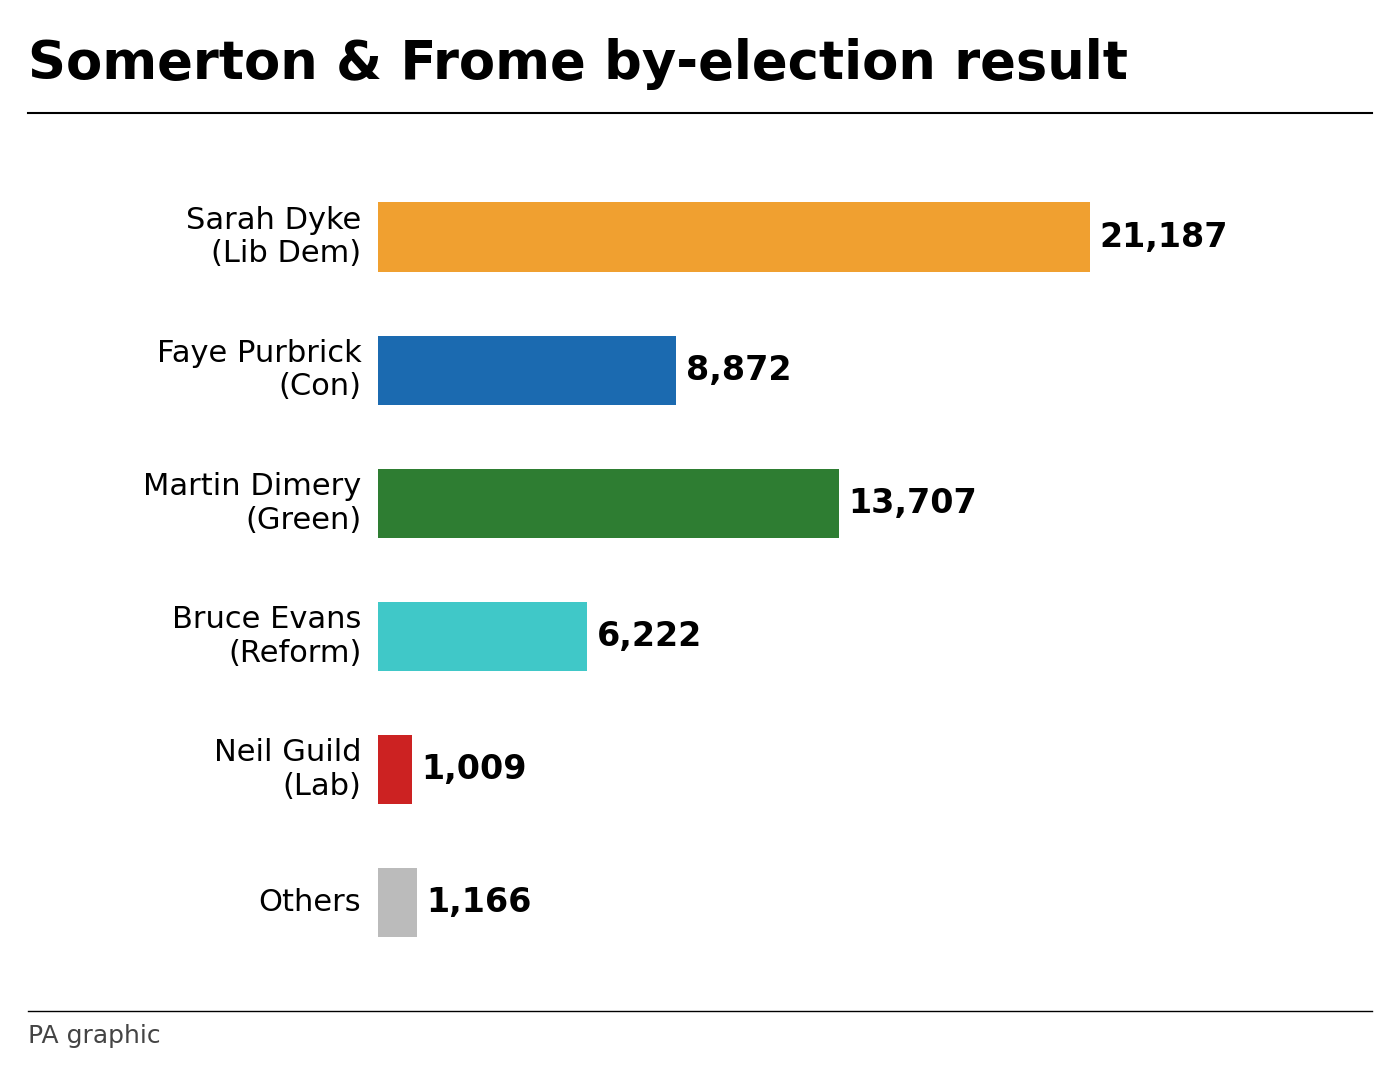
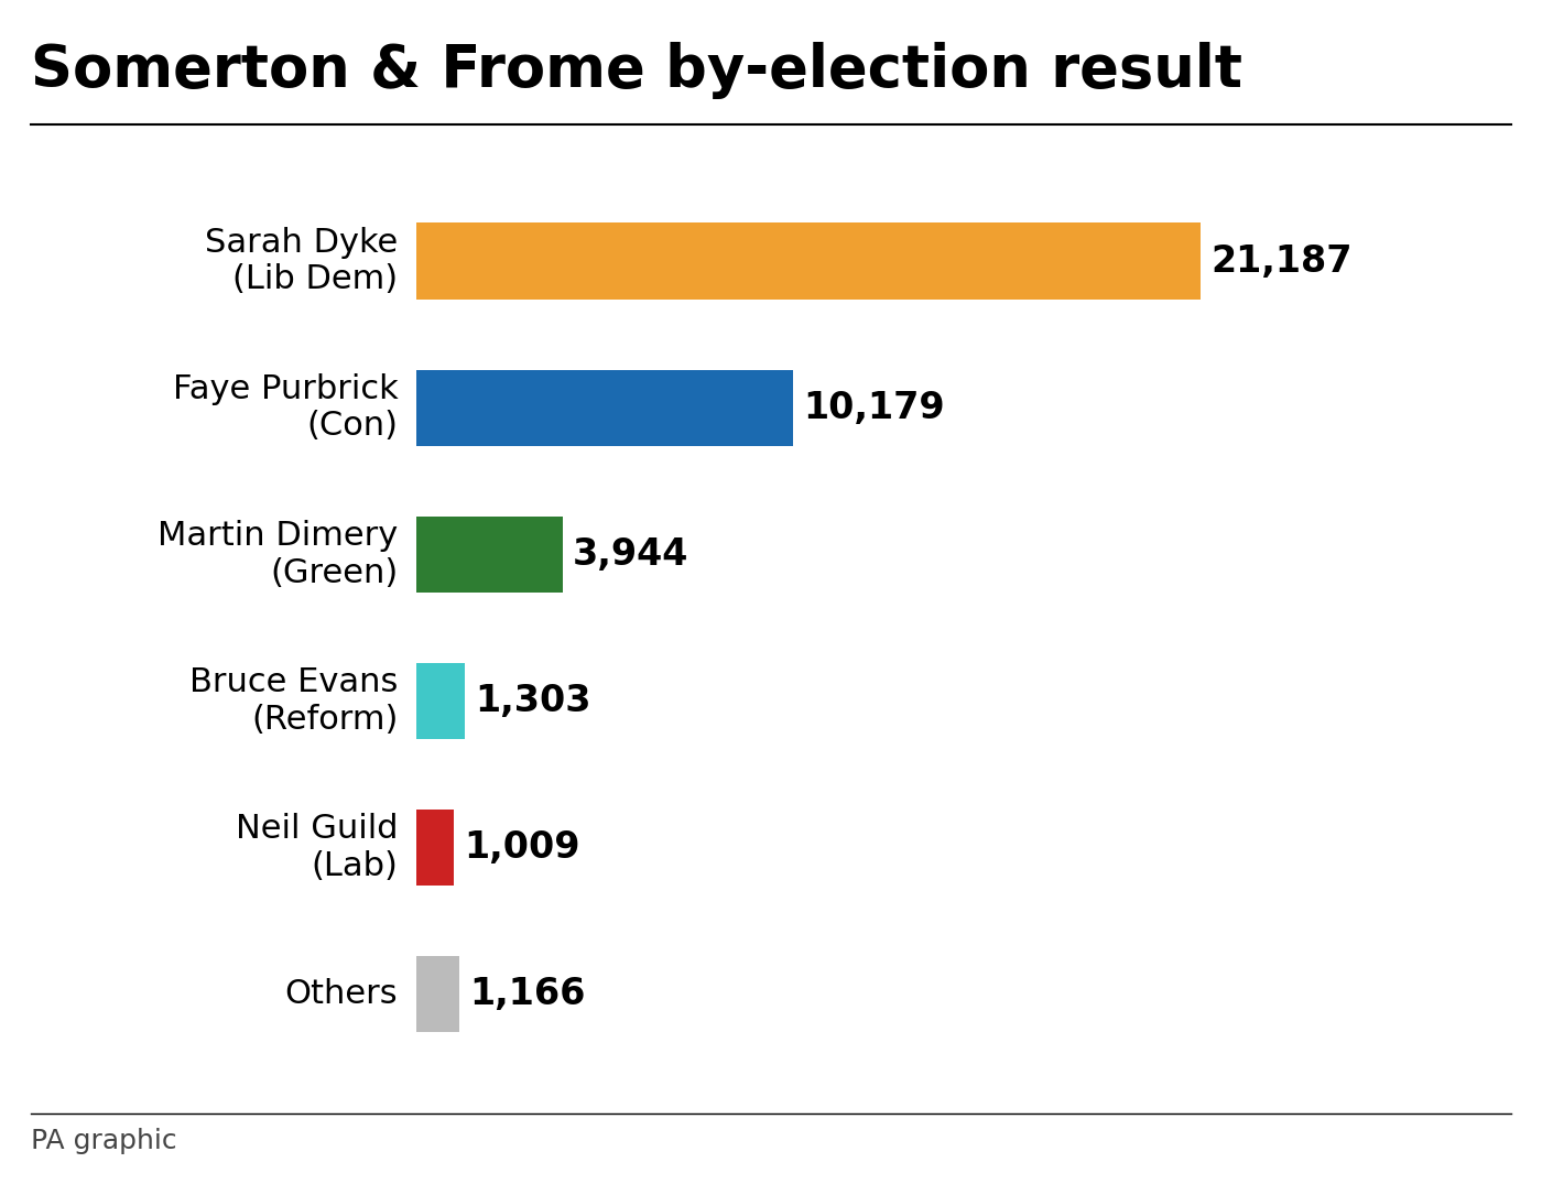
Faye Purbrick (Con): 8,872 -> 10,179
Martin Dimery (Green): 13,707 -> 3,944
Bruce Evans (Reform): 6,222 -> 1,303
